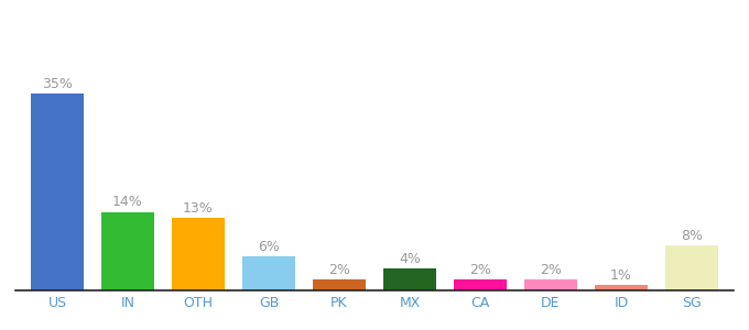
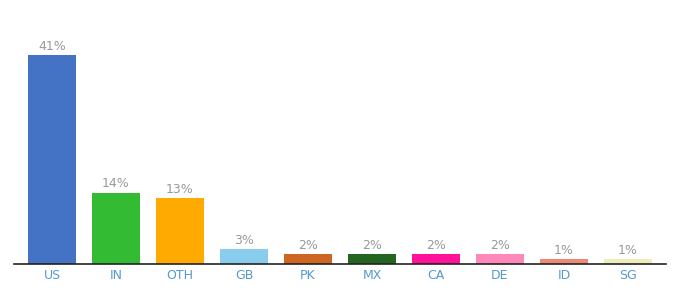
US: 35% -> 41%
GB: 6% -> 3%
MX: 4% -> 2%
SG: 8% -> 1%
